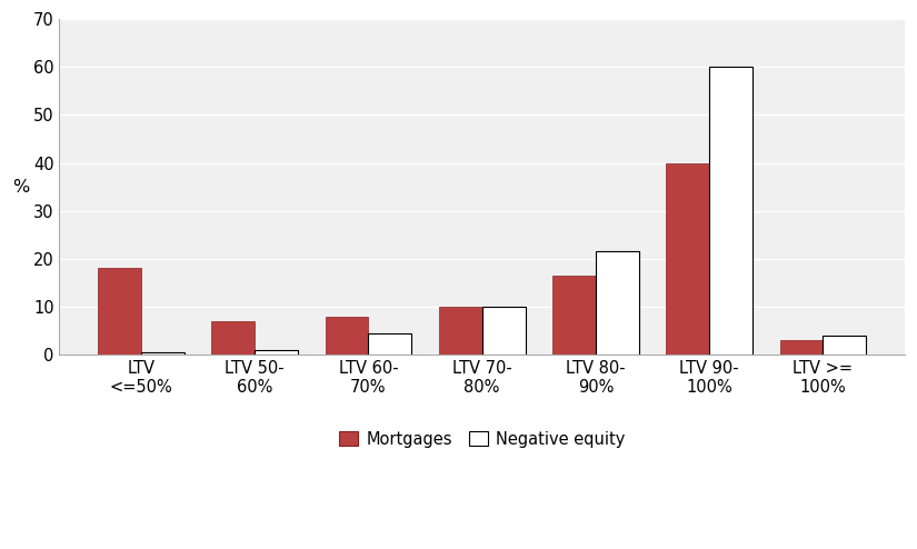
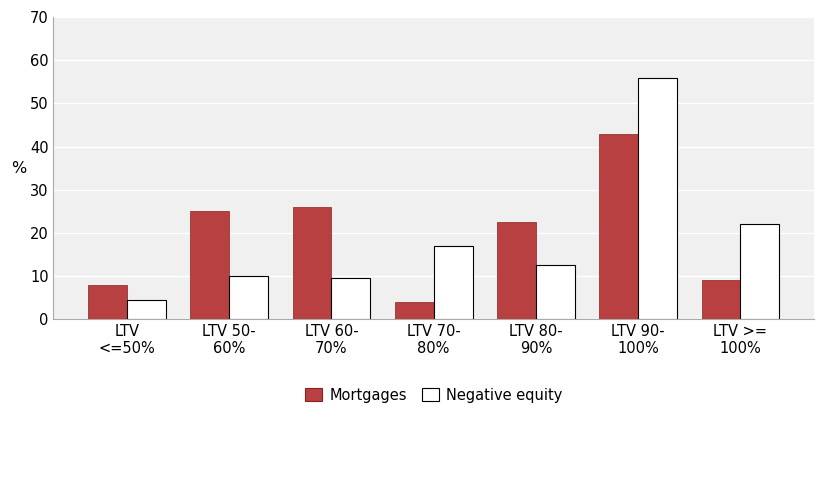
Mortgages/LTV <=50%: 18.0 -> 8.0
Negative equity/LTV <=50%: 0.5 -> 4.5
Mortgages/LTV 50- 60%: 7.0 -> 25.0
Negative equity/LTV 50- 60%: 1.0 -> 10.0
Mortgages/LTV 60- 70%: 8.0 -> 26.0
Negative equity/LTV 60- 70%: 4.5 -> 9.5
Mortgages/LTV 70- 80%: 10.0 -> 4.0
Negative equity/LTV 70- 80%: 10.0 -> 17.0
Mortgages/LTV 80- 90%: 16.5 -> 22.5
Negative equity/LTV 80- 90%: 21.5 -> 12.5
Mortgages/LTV 90- 100%: 40.0 -> 43.0
Negative equity/LTV 90- 100%: 60.0 -> 56.0
Mortgages/LTV >= 100%: 3.0 -> 9.0
Negative equity/LTV >= 100%: 4.0 -> 22.0
